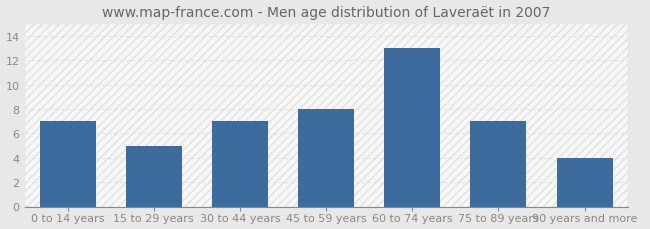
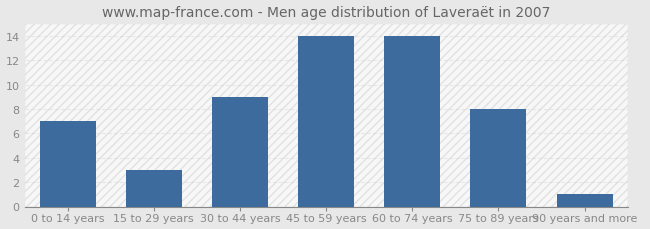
15 to 29 years: 5 -> 3
30 to 44 years: 7 -> 9
45 to 59 years: 8 -> 14
60 to 74 years: 13 -> 14
75 to 89 years: 7 -> 8
90 years and more: 4 -> 1
